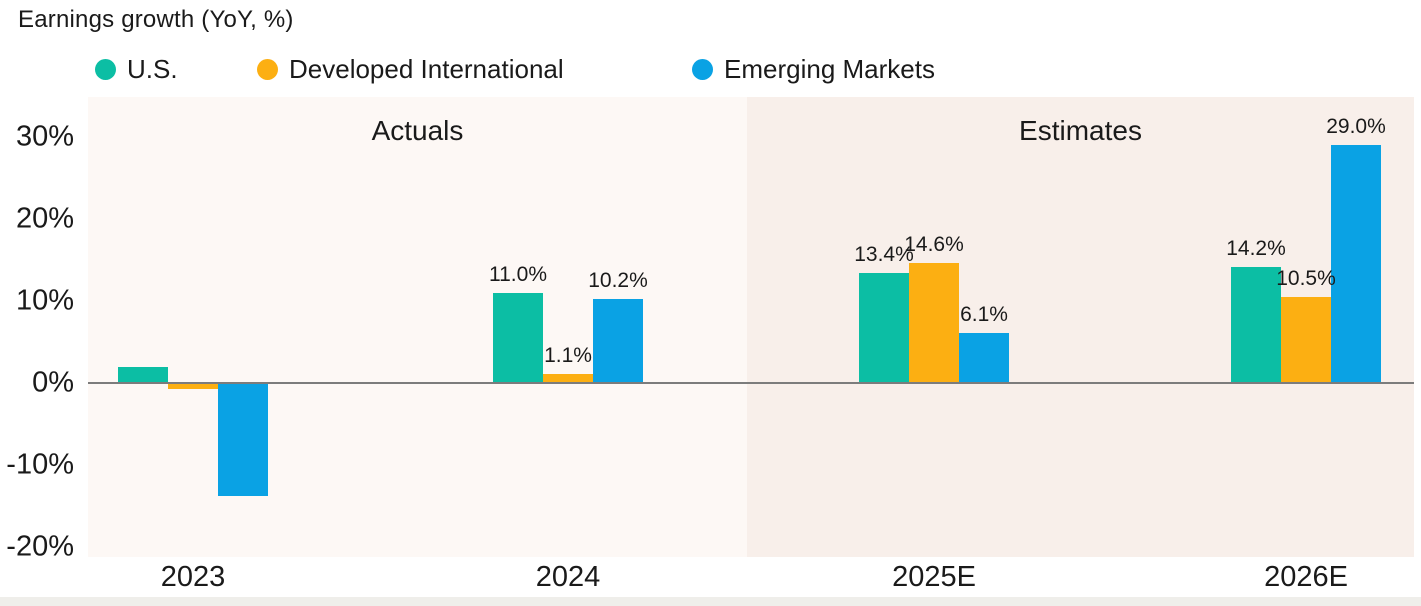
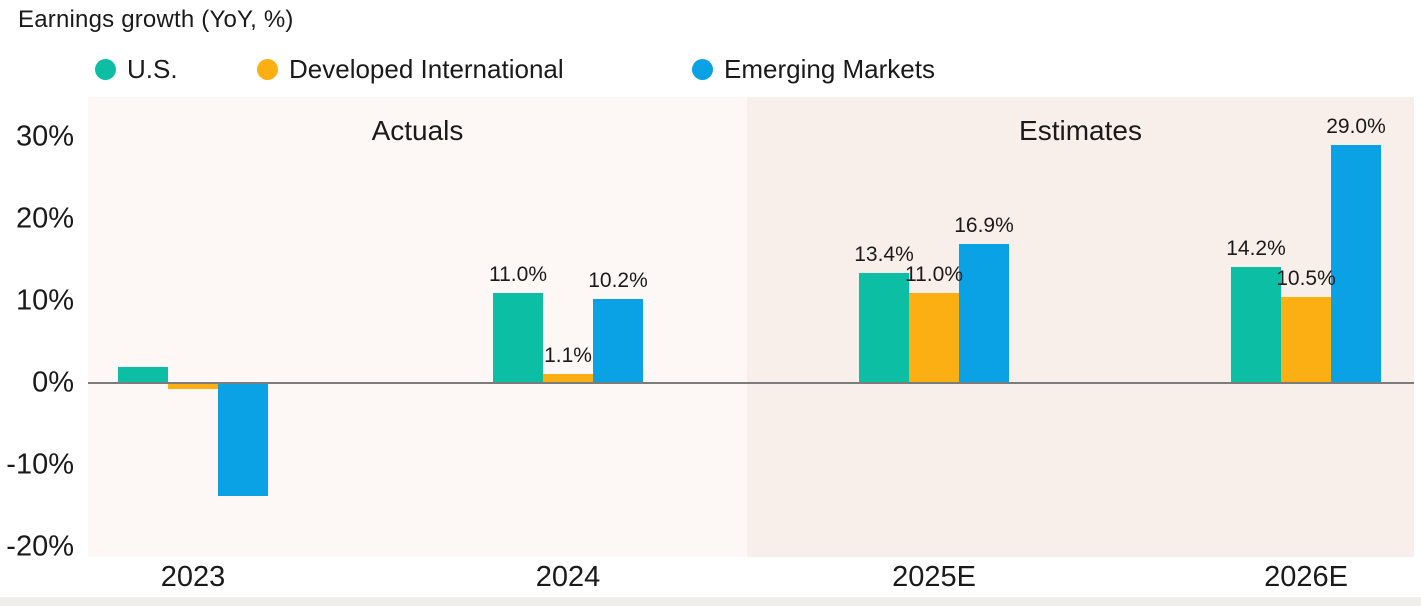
Developed International/2025E: 14.6% -> 11.0%
Emerging Markets/2025E: 6.1% -> 16.9%
